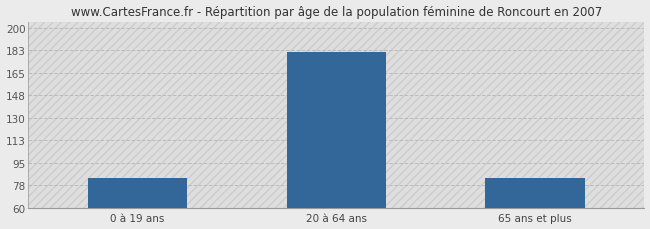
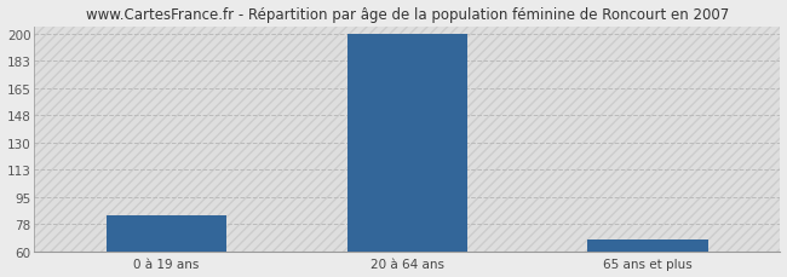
20 à 64 ans: 181 -> 200
65 ans et plus: 83 -> 68
